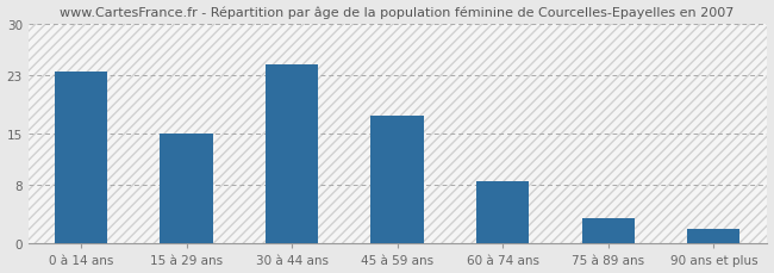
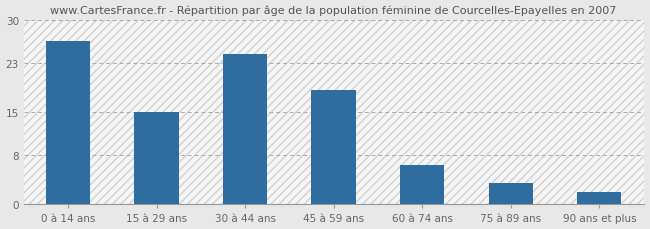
0 à 14 ans: 23.5 -> 26.6
45 à 59 ans: 17.5 -> 18.6
60 à 74 ans: 8.5 -> 6.4
